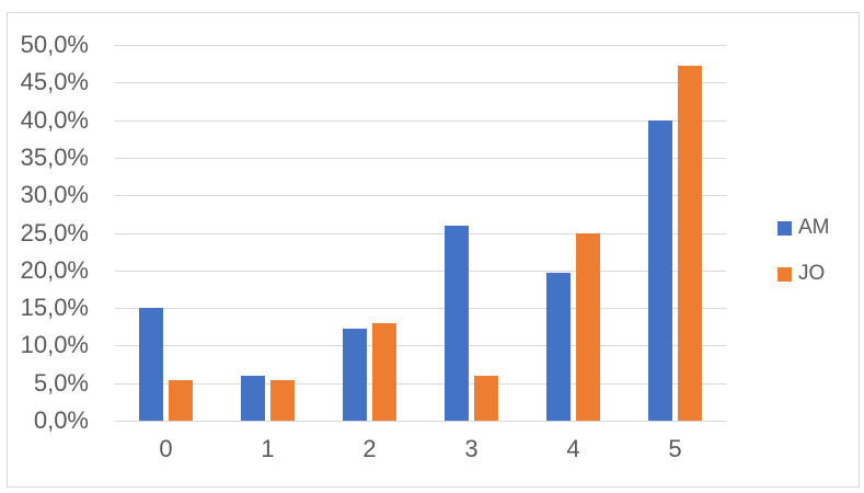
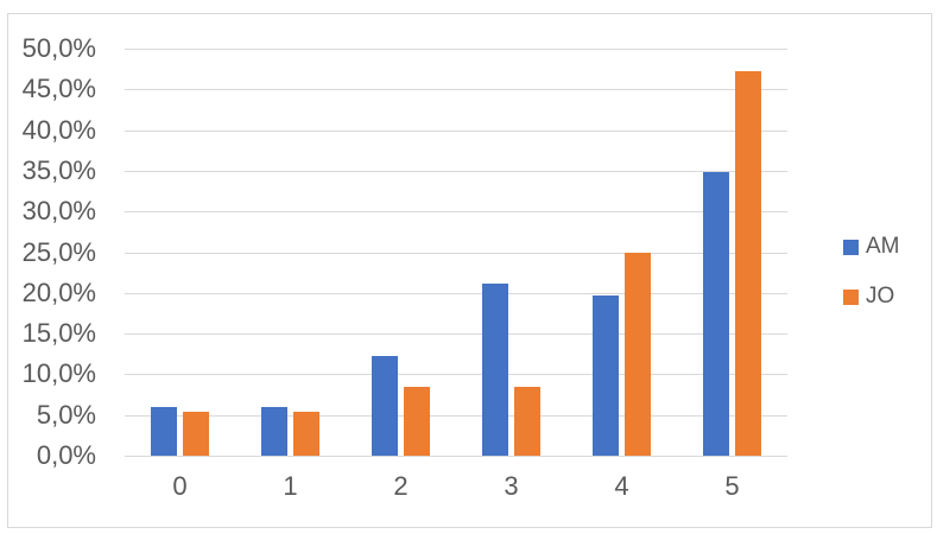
AM/0: 15% -> 6%
JO/2: 13% -> 8%
AM/3: 26% -> 21%
JO/3: 6% -> 8%
AM/5: 40% -> 35%
